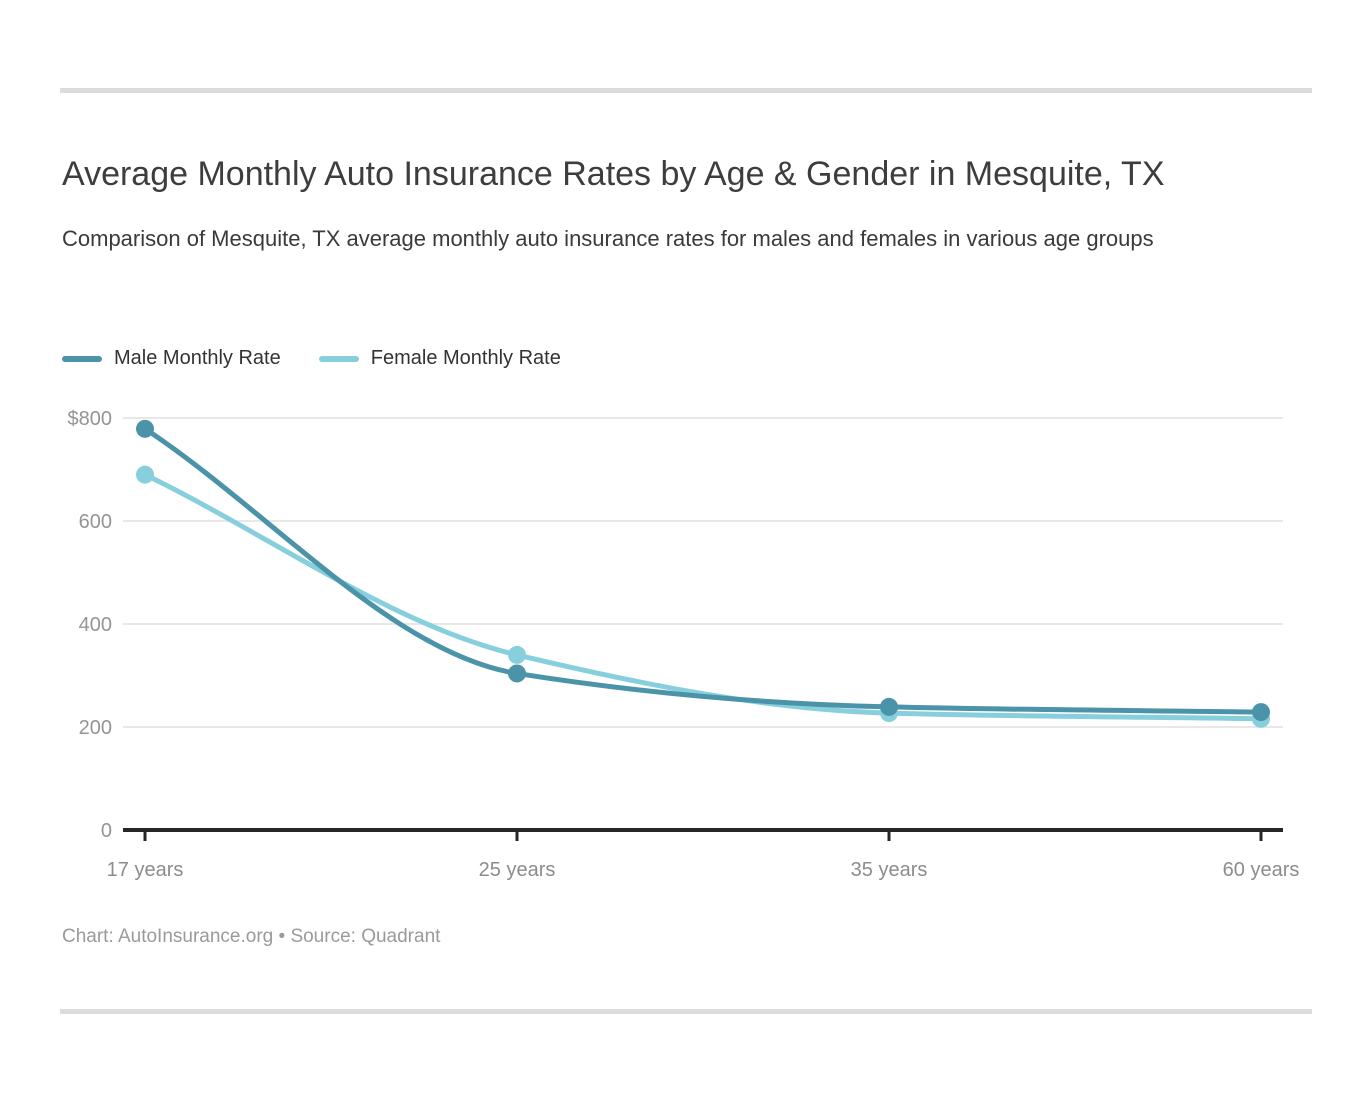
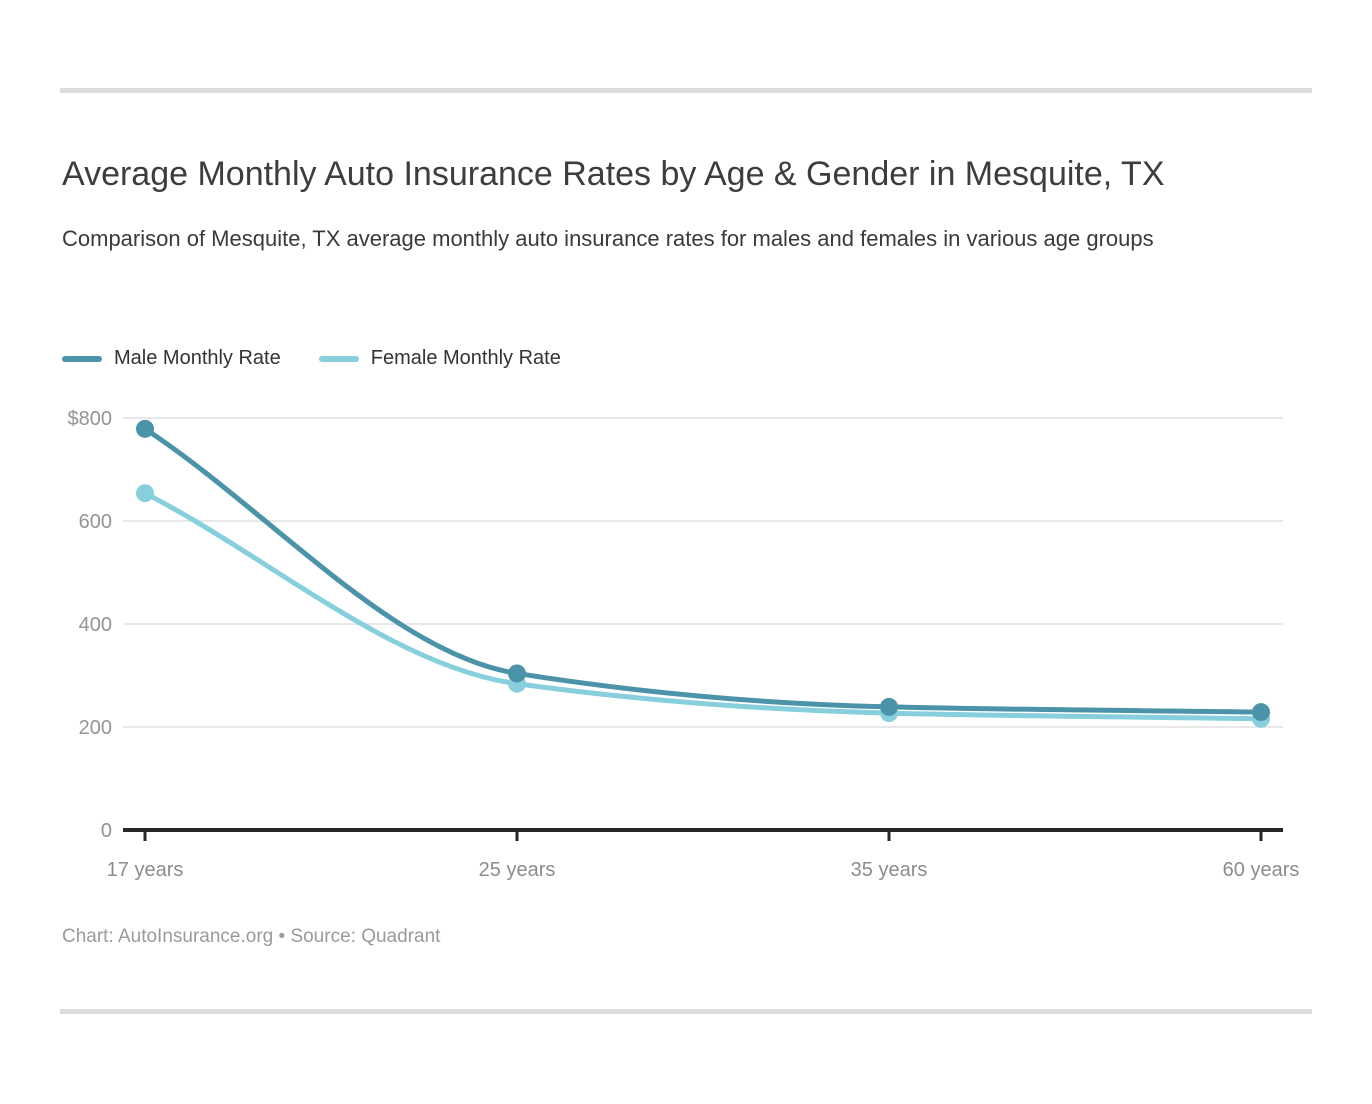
Female Monthly Rate/17 years: $690 -> $650
Female Monthly Rate/25 years: $340 -> $280
